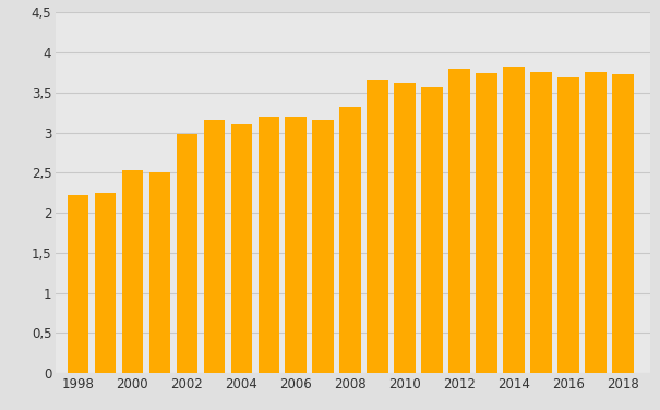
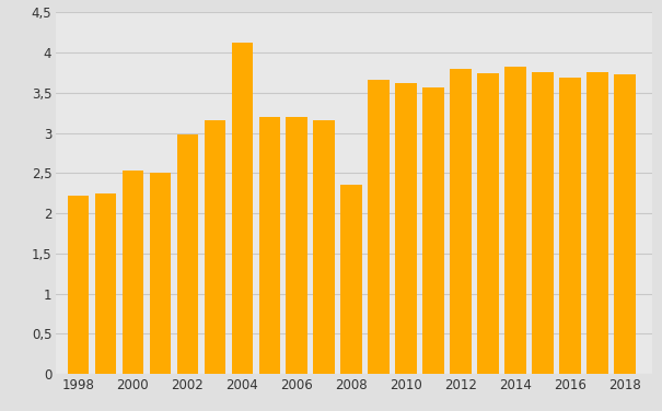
2004: 3,10 -> 4,12
2008: 3,32 -> 2,36
